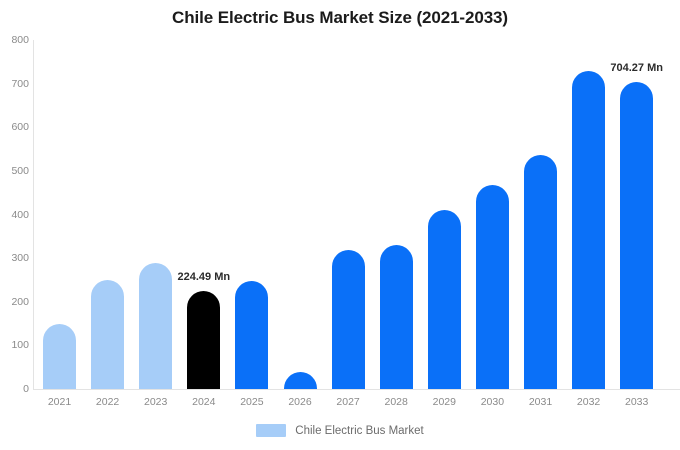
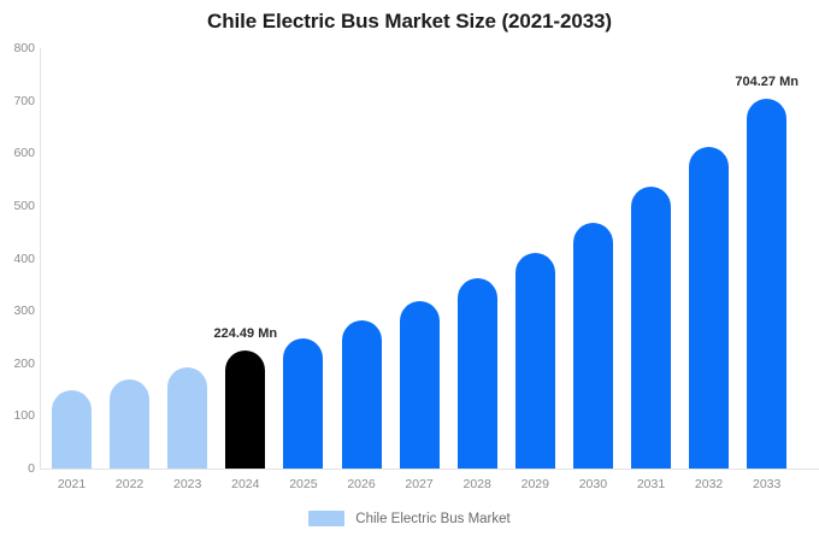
2022: 250 -> 170
2023: 290 -> 190
2026: 40 -> 280
2028: 330 -> 360
2032: 730 -> 610
